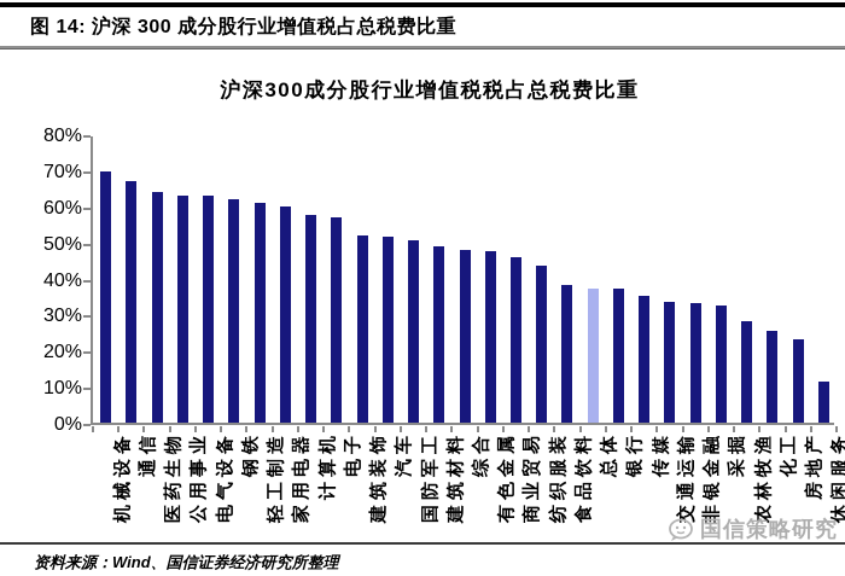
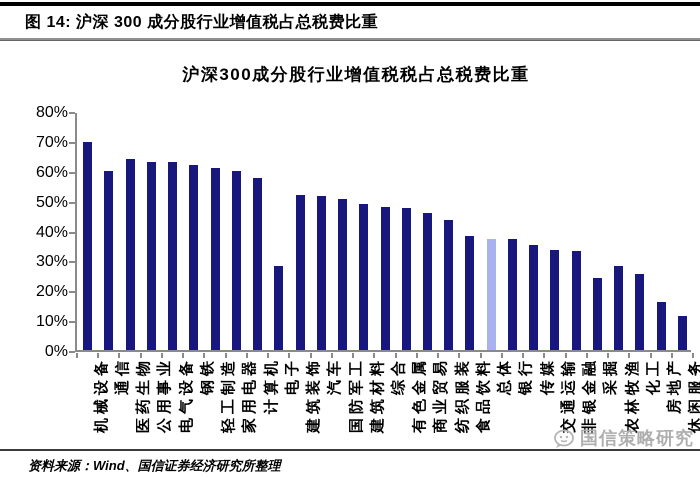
通信: 67% -> 60%
电子: 57% -> 28%
采掘: 32% -> 24%
房地产: 23% -> 16%
